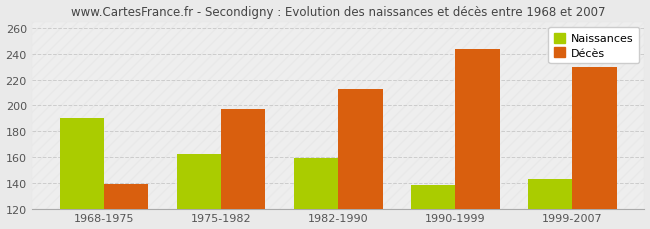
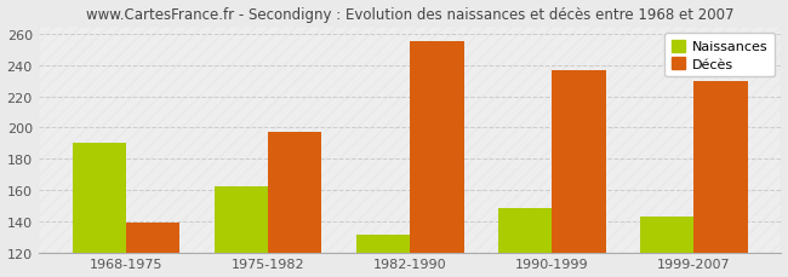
Naissances/1982-1990: 159 -> 131
Décès/1982-1990: 213 -> 255
Naissances/1990-1999: 138 -> 148
Décès/1990-1999: 244 -> 237
